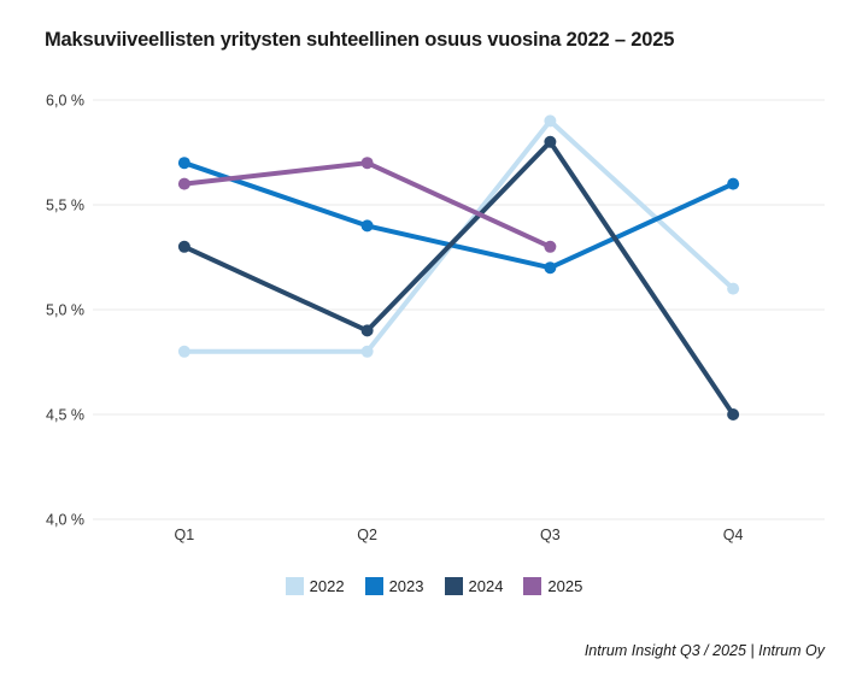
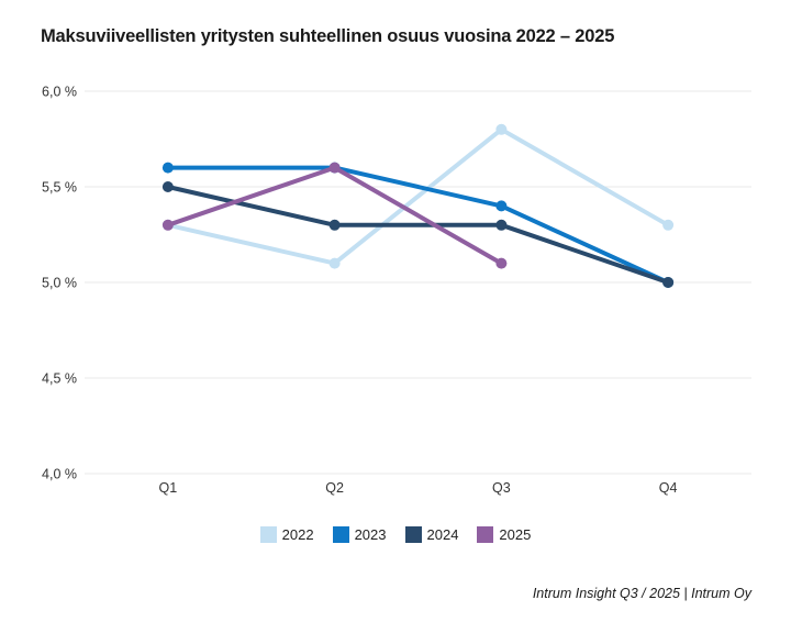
2022/Q1: 4,8% -> 5,3%
2023/Q1: 5,7% -> 5,6%
2024/Q1: 5,3% -> 5,5%
2025/Q1: 5,6% -> 5,3%
2022/Q2: 4,8% -> 5,1%
2023/Q2: 5,4% -> 5,6%
2024/Q2: 4,9% -> 5,3%
2025/Q2: 5,7% -> 5,6%
2022/Q3: 5,9% -> 5,8%
2023/Q3: 5,2% -> 5,4%
2024/Q3: 5,8% -> 5,3%
2025/Q3: 5,3% -> 5,1%
2022/Q4: 5,1% -> 5,3%
2023/Q4: 5,6% -> 5,0%
2024/Q4: 4,5% -> 5,0%
